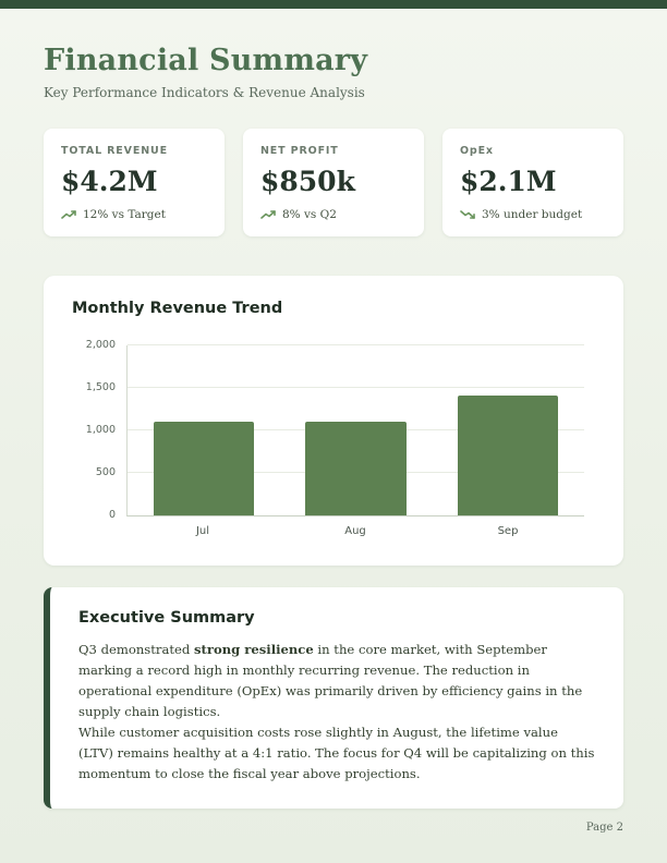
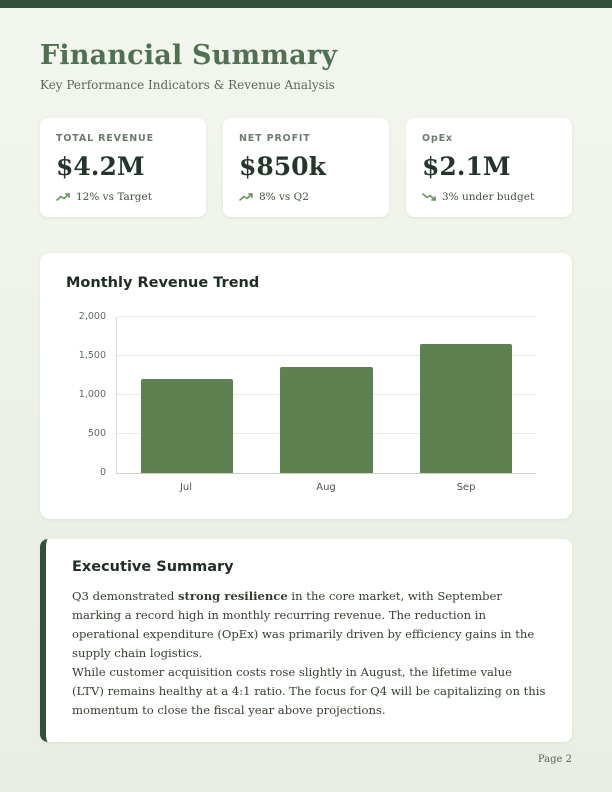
Jul: 1100 -> 1200
Aug: 1100 -> 1400
Sep: 1400 -> 1600
